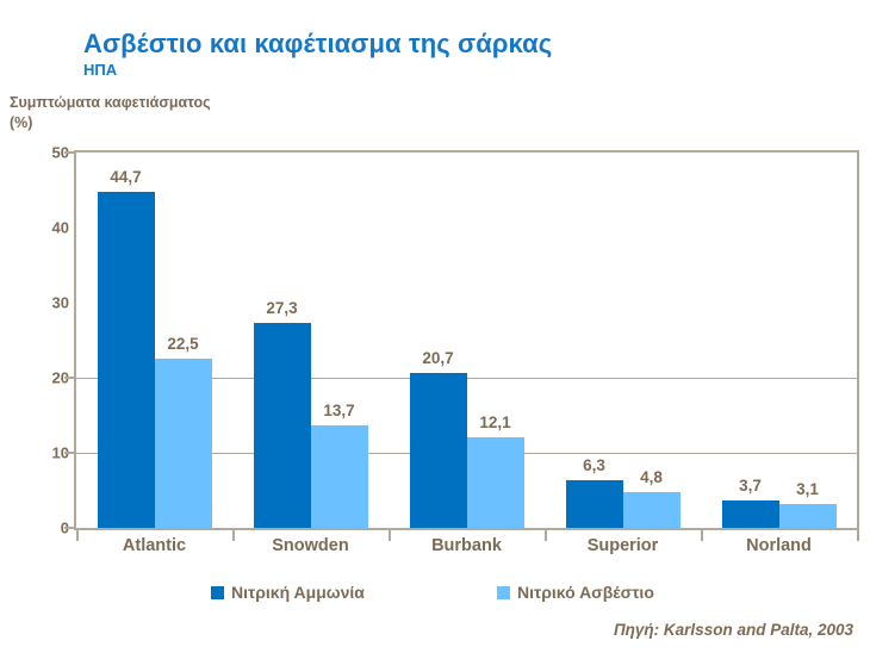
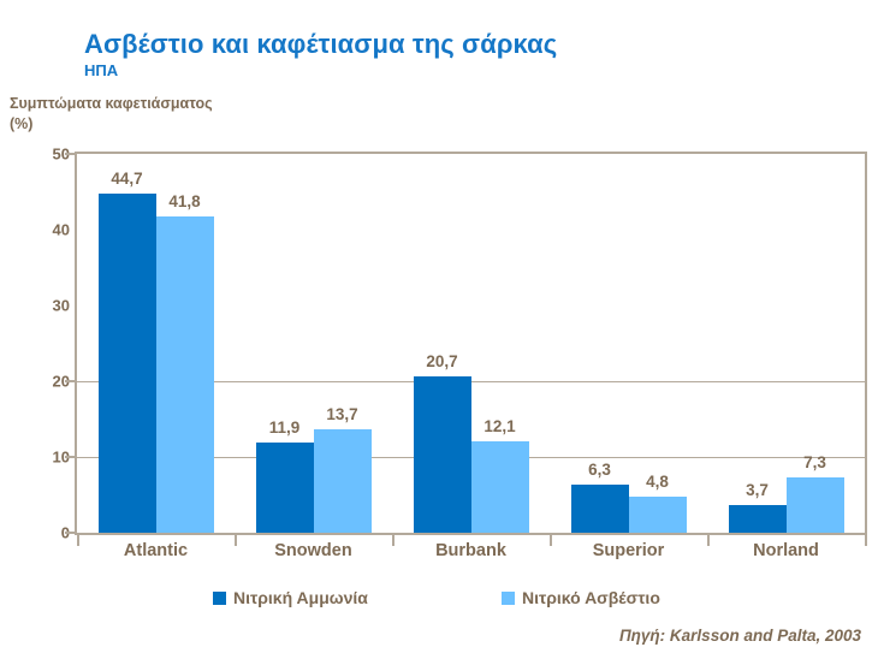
Νιτρικό Ασβέστιο/Atlantic: 22,5 -> 41,8
Νιτρική Αμμωνία/Snowden: 27,3 -> 11,9
Νιτρικό Ασβέστιο/Norland: 3,1 -> 7,3
